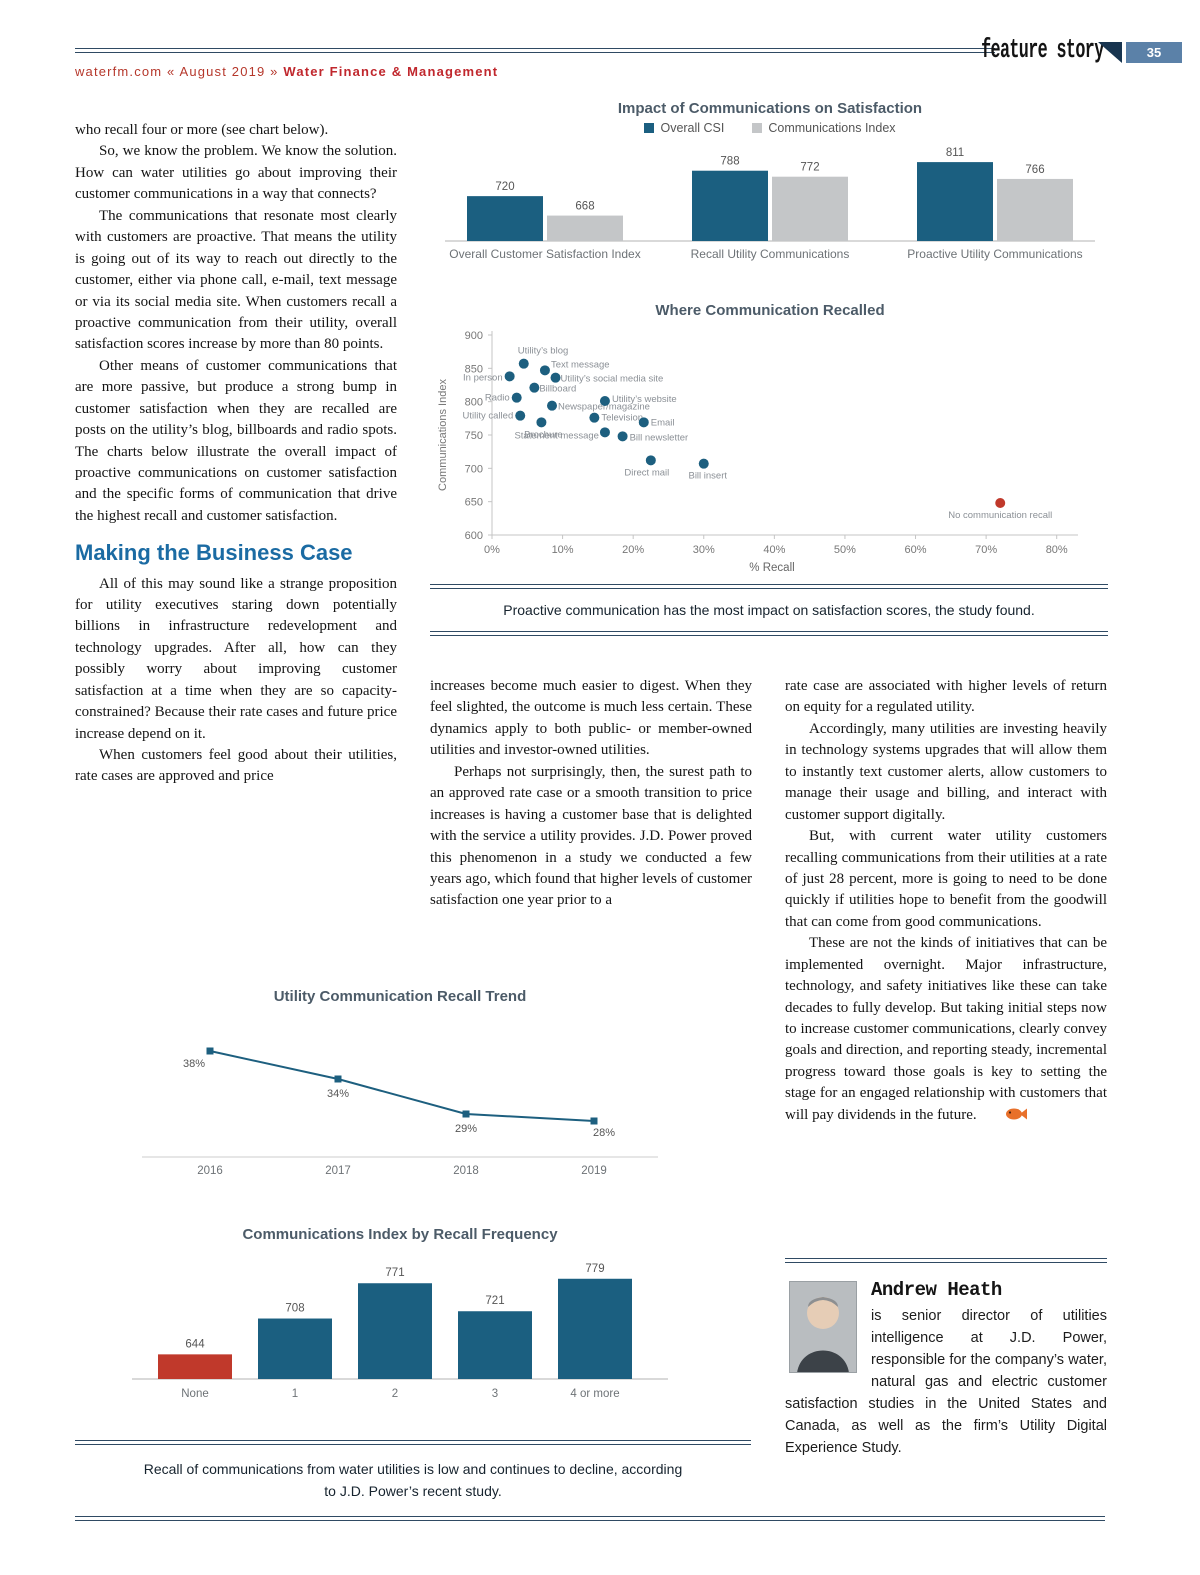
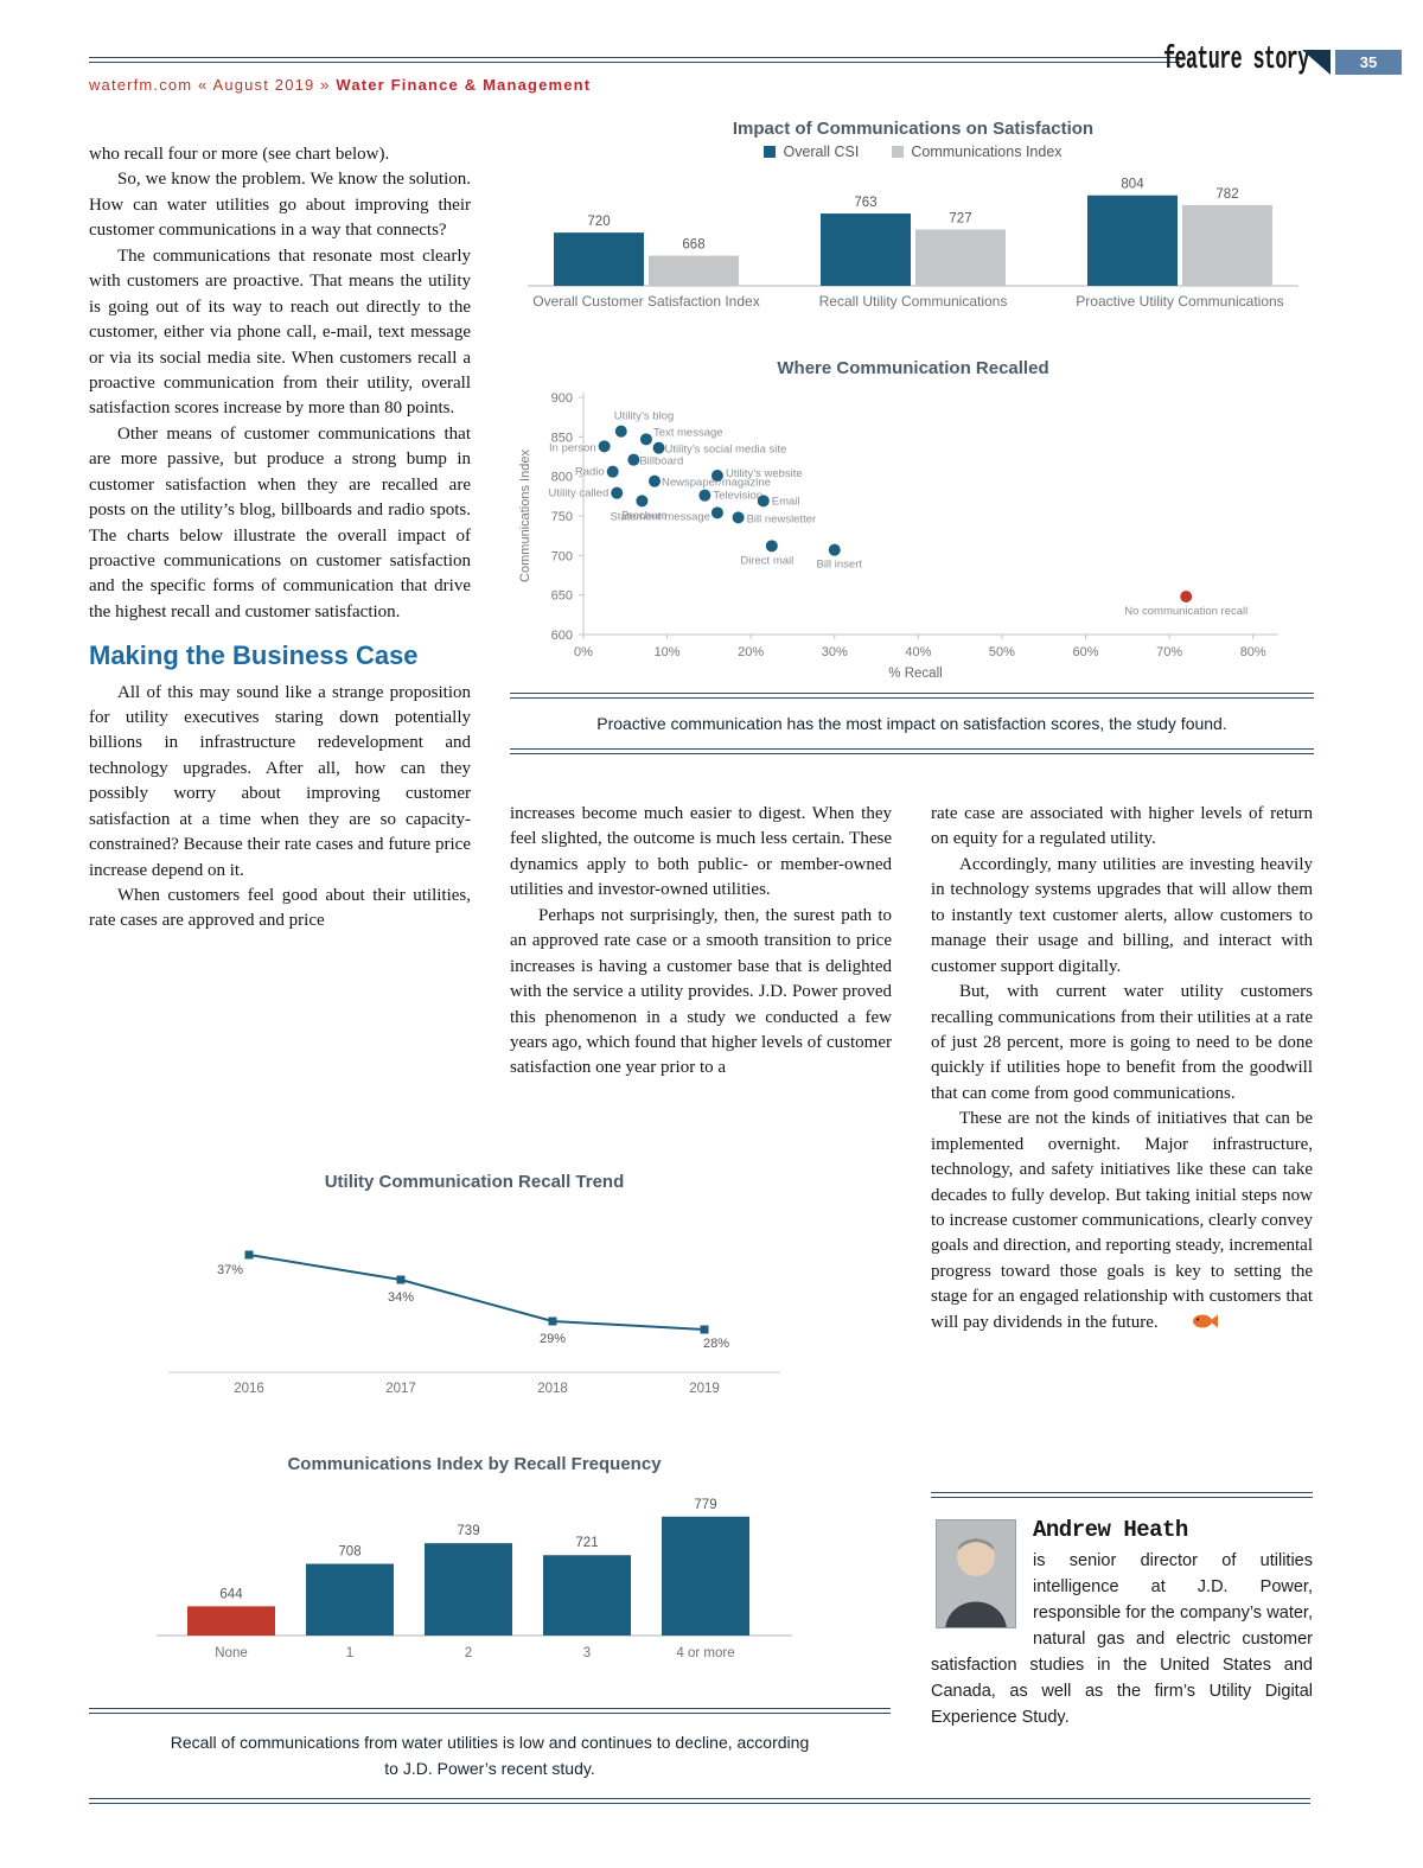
Impact of Communications on Satisfaction/Overall CSI/Recall Utility Communications: 788 -> 763
Impact of Communications on Satisfaction/Communications Index/Recall Utility Communications: 772 -> 727
Impact of Communications on Satisfaction/Overall CSI/Proactive Utility Communications: 811 -> 804
Impact of Communications on Satisfaction/Communications Index/Proactive Utility Communications: 766 -> 782
Utility Communication Recall Trend/2016: 38% -> 37%
Communications Index by Recall Frequency/2: 771 -> 739
